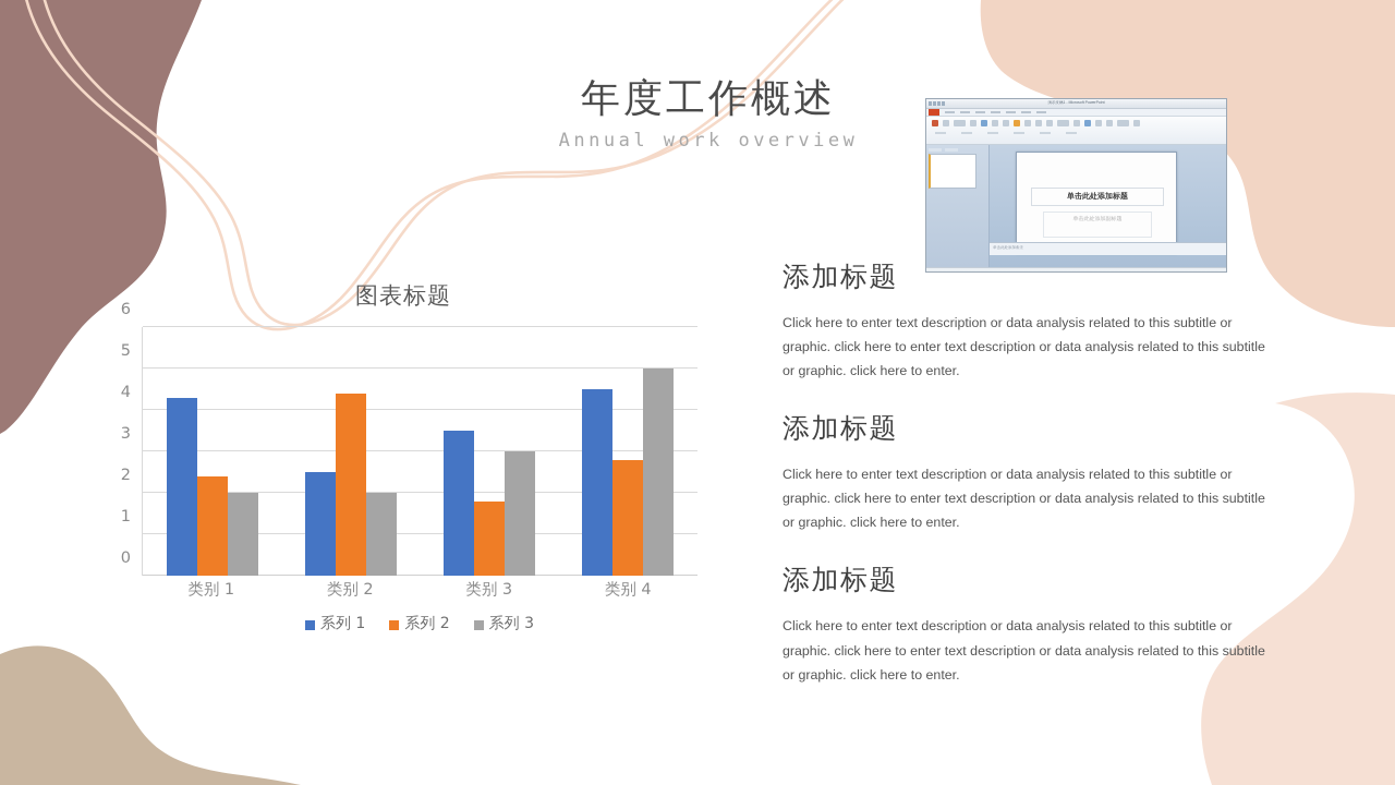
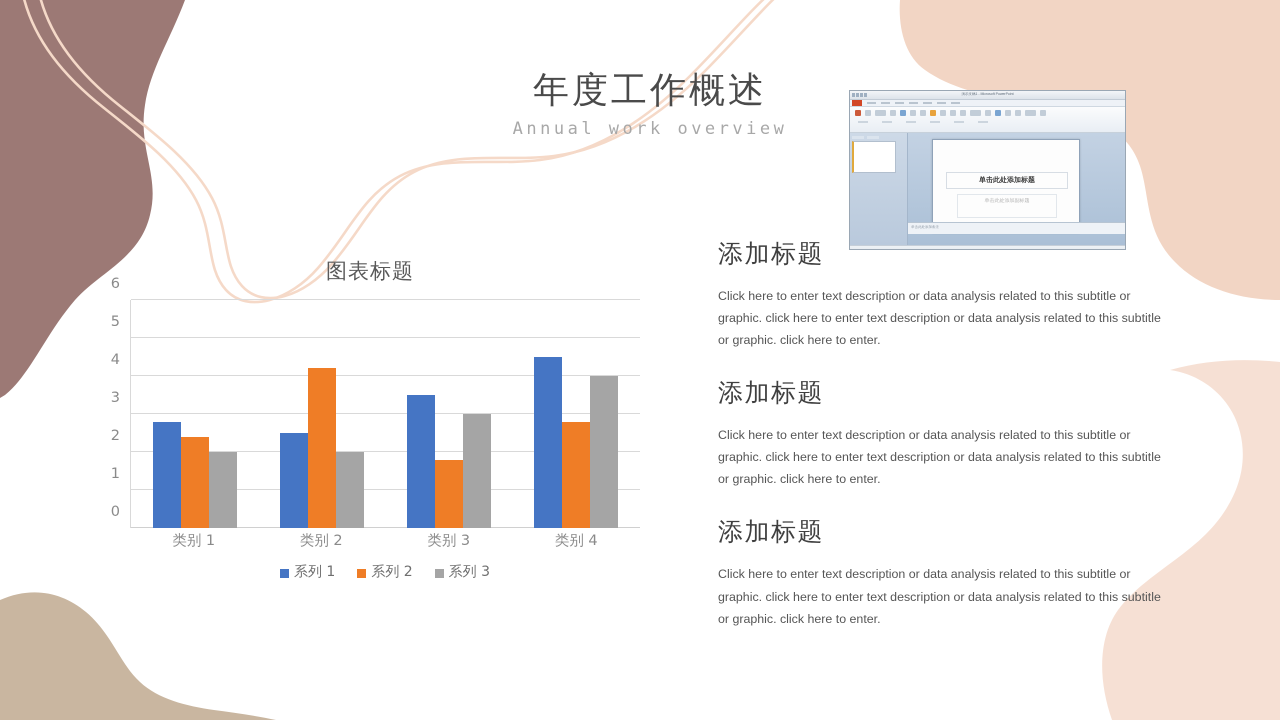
系列 1/类别 1: 4.3 -> 2.8
系列 2/类别 2: 4.4 -> 4.2
系列 3/类别 4: 5 -> 4
